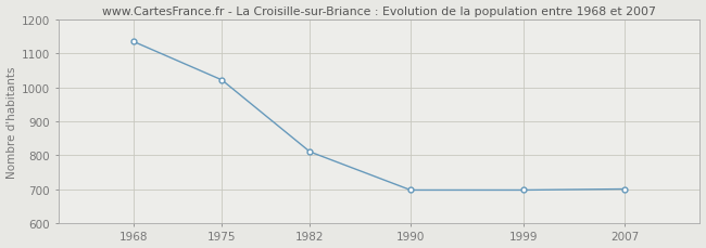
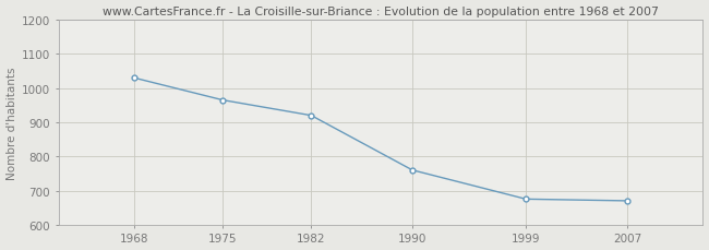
1968: 1135 -> 1030
1975: 1022 -> 965
1982: 810 -> 920
1990: 697 -> 760
1999: 697 -> 675
2007: 700 -> 670
